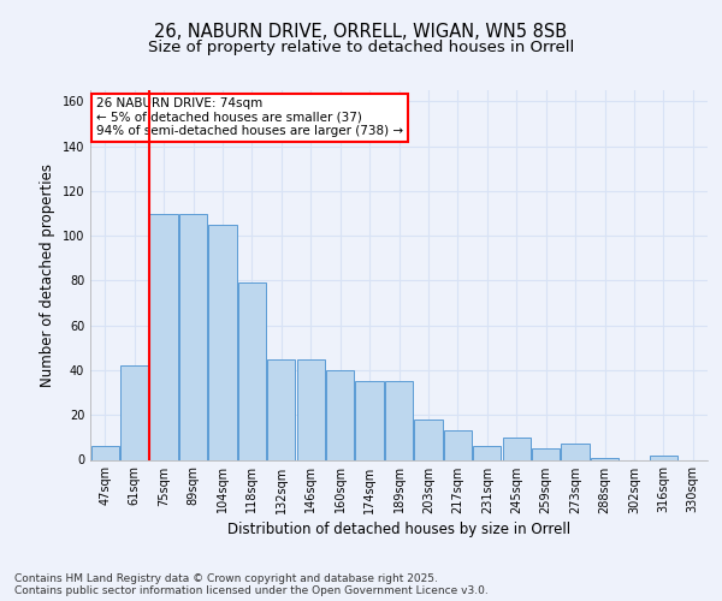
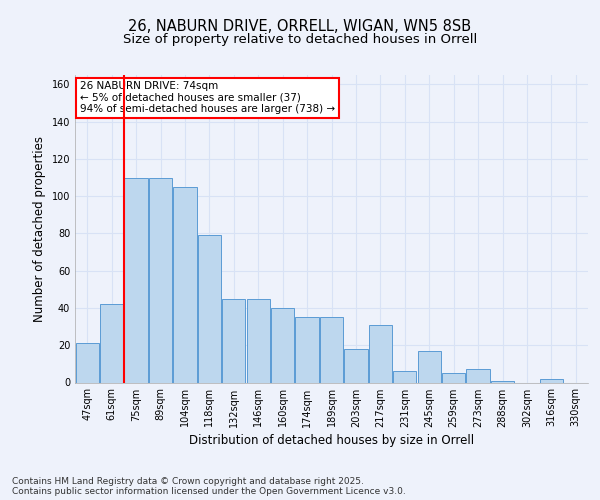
47sqm: 6 -> 21
217sqm: 13 -> 31
245sqm: 10 -> 17
